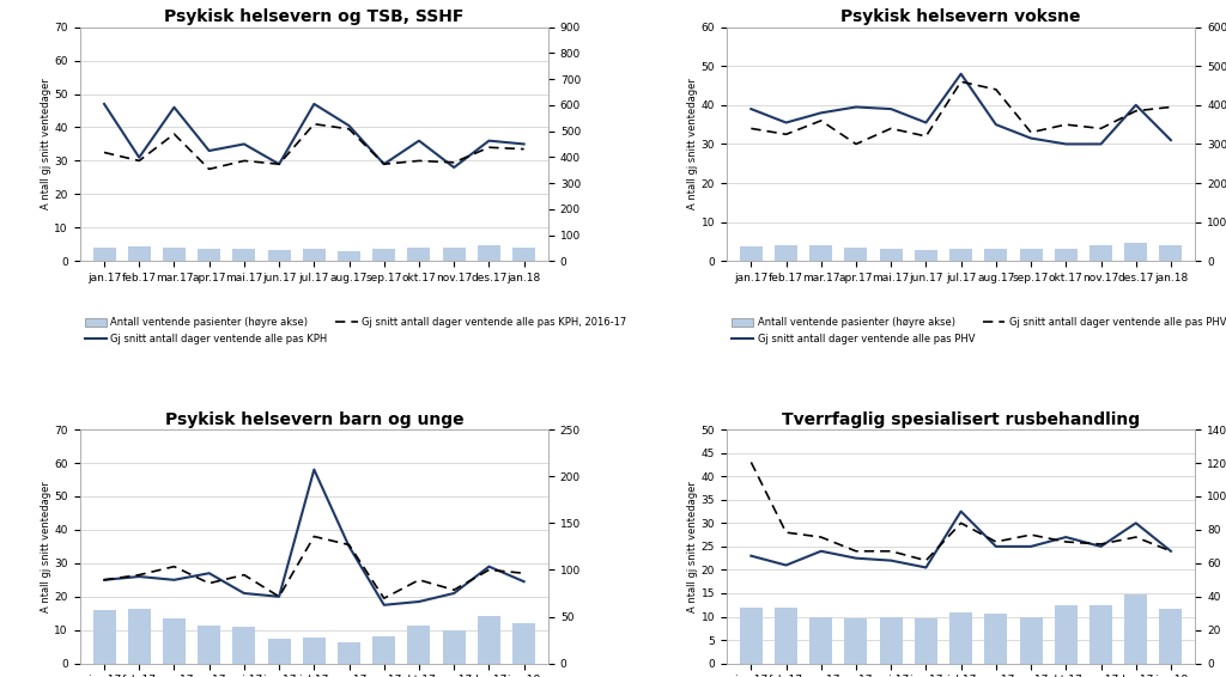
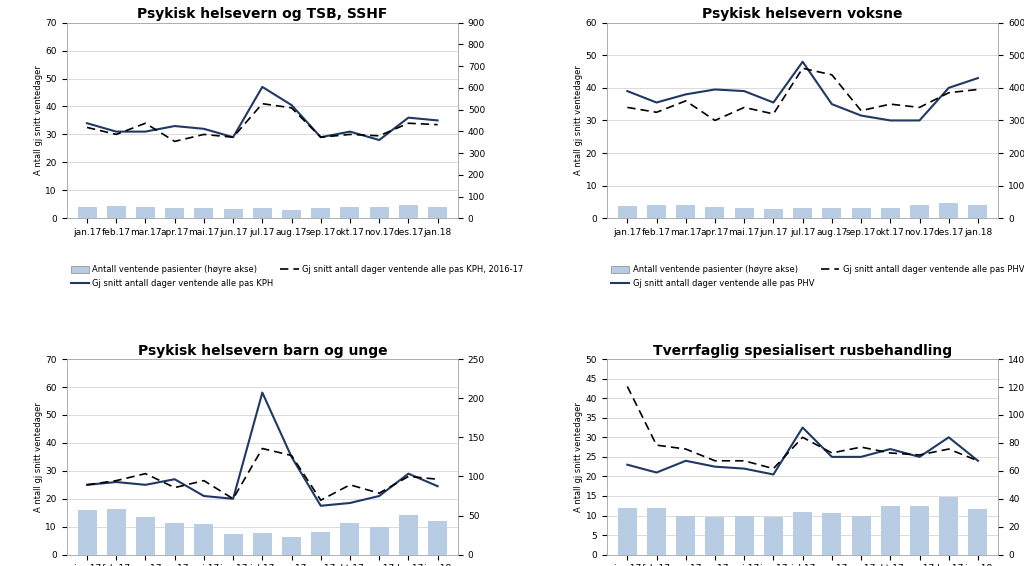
Psykisk helsevern og TSB, SSHF/Gj snitt antall dager ventende alle pas KPH/jan.17: 47.0 -> 34.0
Psykisk helsevern og TSB, SSHF/Gj snitt antall dager ventende alle pas KPH/mar.17: 46.0 -> 31.0
Psykisk helsevern og TSB, SSHF/Gj snitt antall dager ventende alle pas KPH, 2016-17/mar.17: 38.0 -> 34.0
Psykisk helsevern og TSB, SSHF/Gj snitt antall dager ventende alle pas KPH/mai.17: 35.0 -> 32.0
Psykisk helsevern og TSB, SSHF/Gj snitt antall dager ventende alle pas KPH/okt.17: 36.0 -> 31.0
Psykisk helsevern voksne/Gj snitt antall dager ventende alle pas PHV/jan.18: 31.0 -> 43.0
